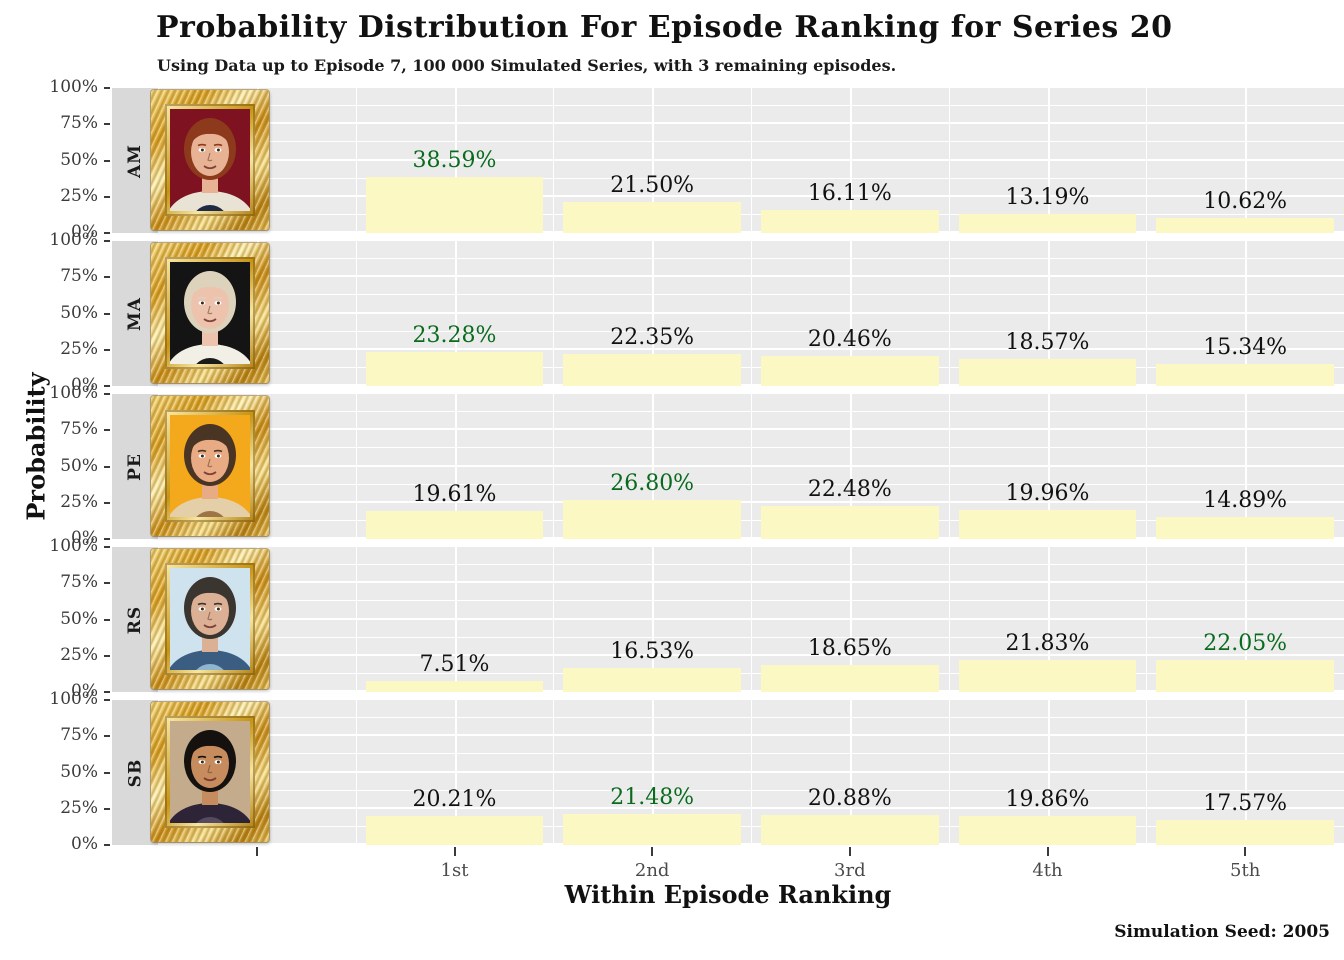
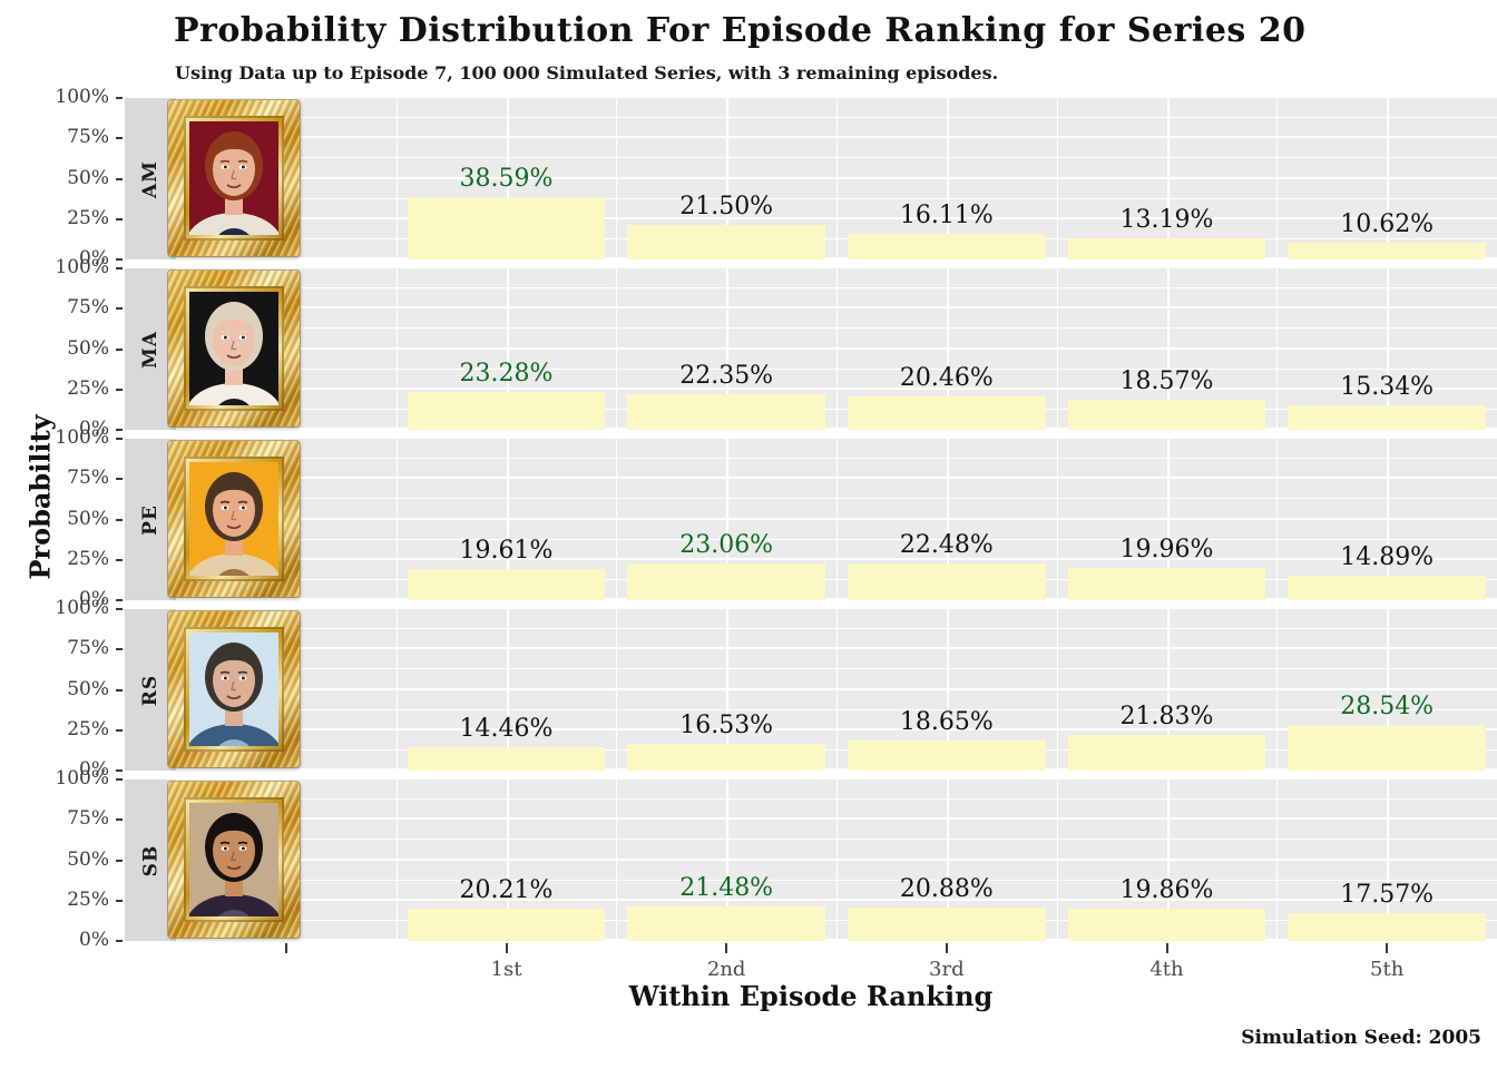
RS/1st: 7.51% -> 14.46%
PE/2nd: 26.80% -> 23.06%
RS/5th: 22.05% -> 28.54%
